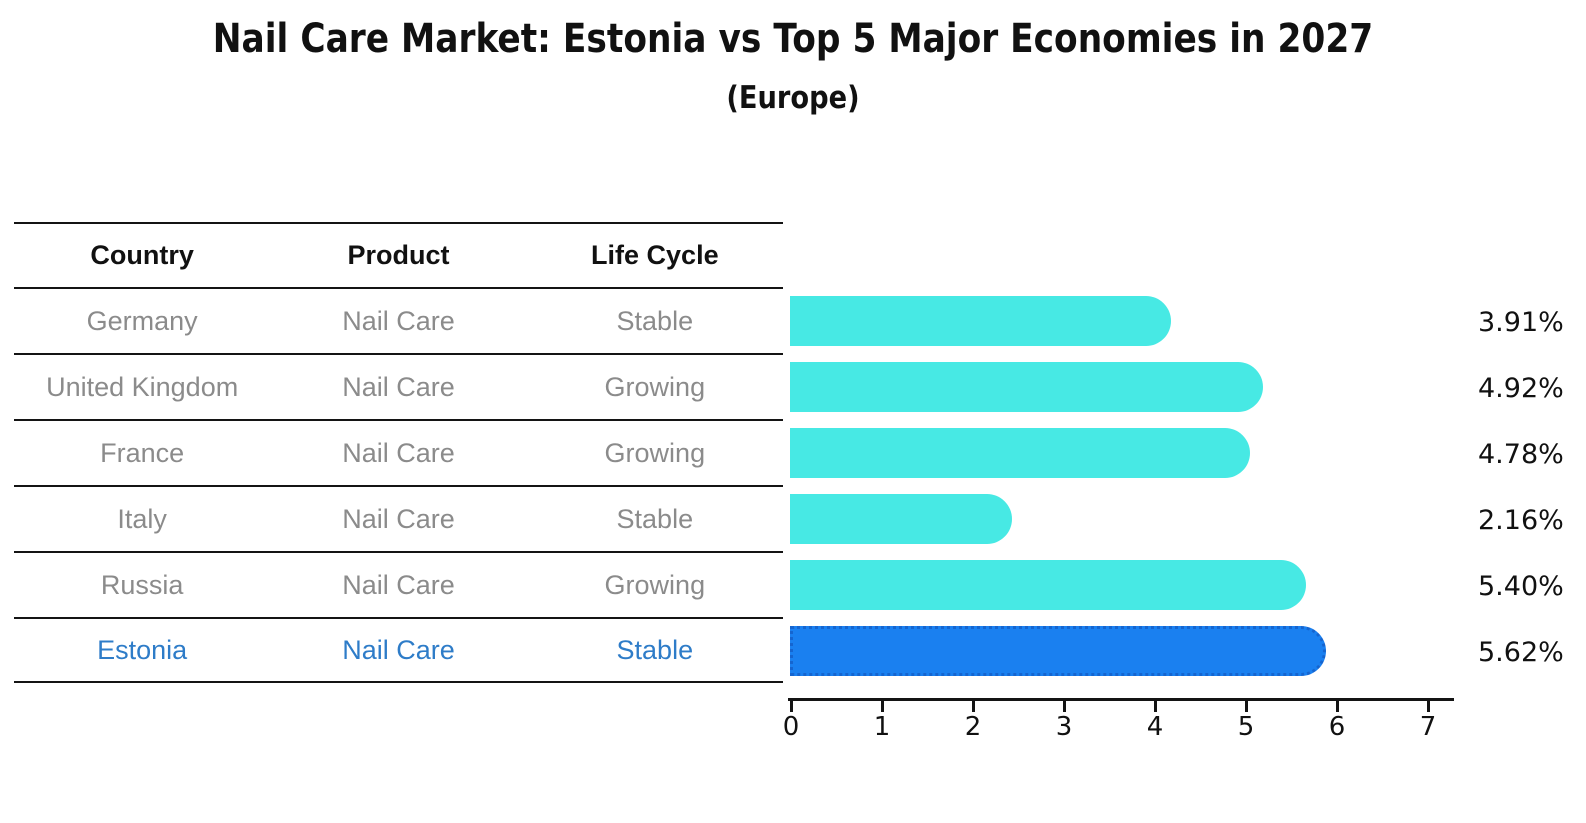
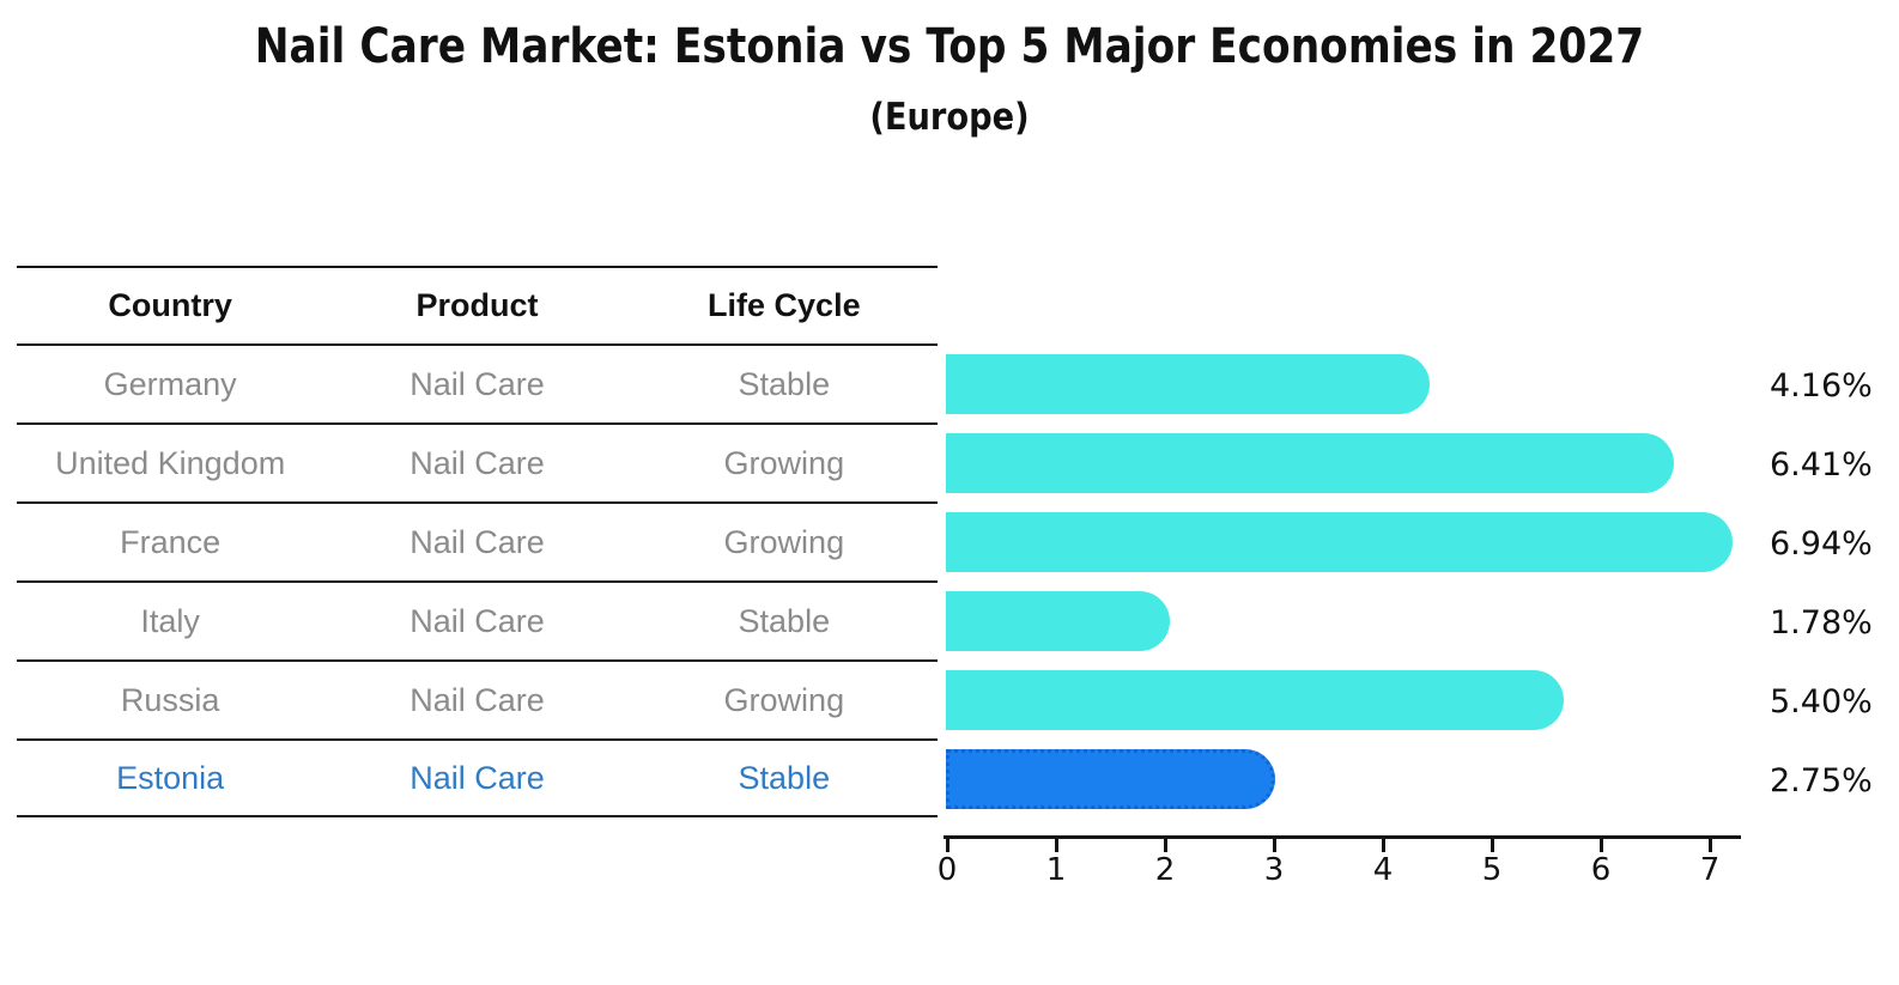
Germany: 3.91% -> 4.16%
United Kingdom: 4.92% -> 6.41%
France: 4.78% -> 6.94%
Italy: 2.16% -> 1.78%
Estonia: 5.62% -> 2.75%
